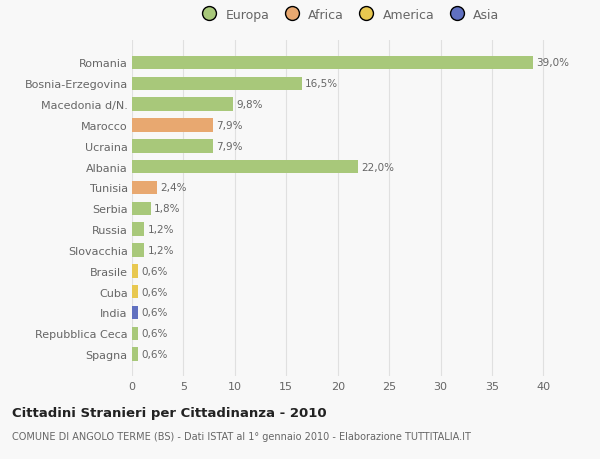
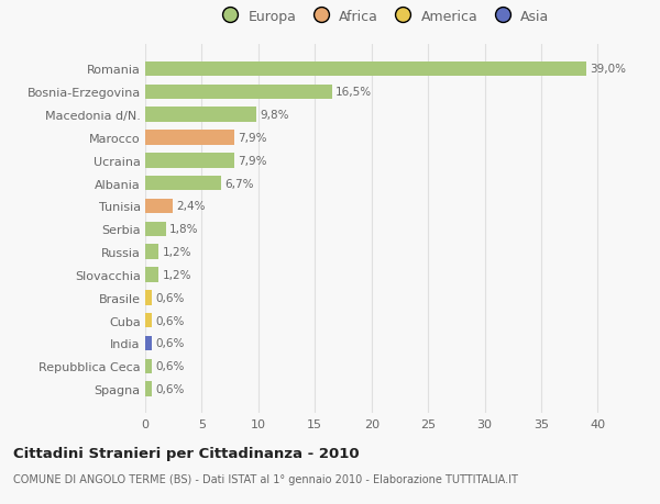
Albania: 22,0% -> 6,7%
